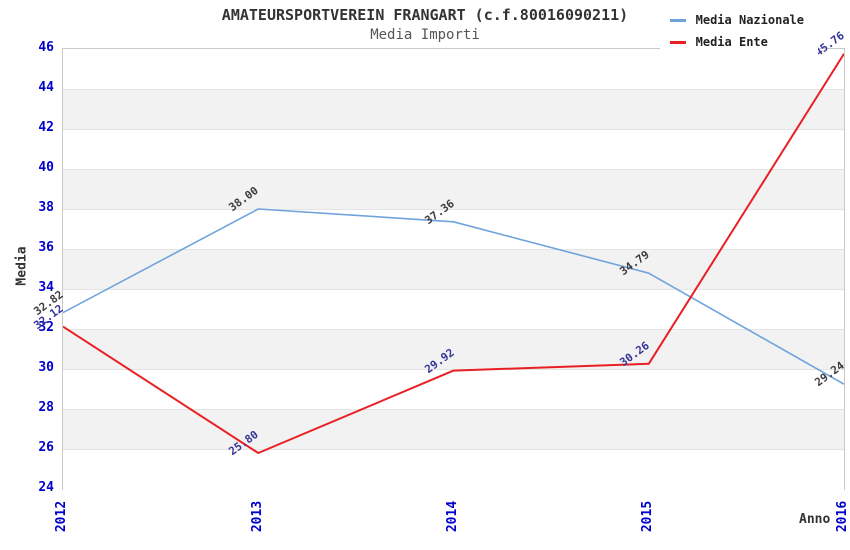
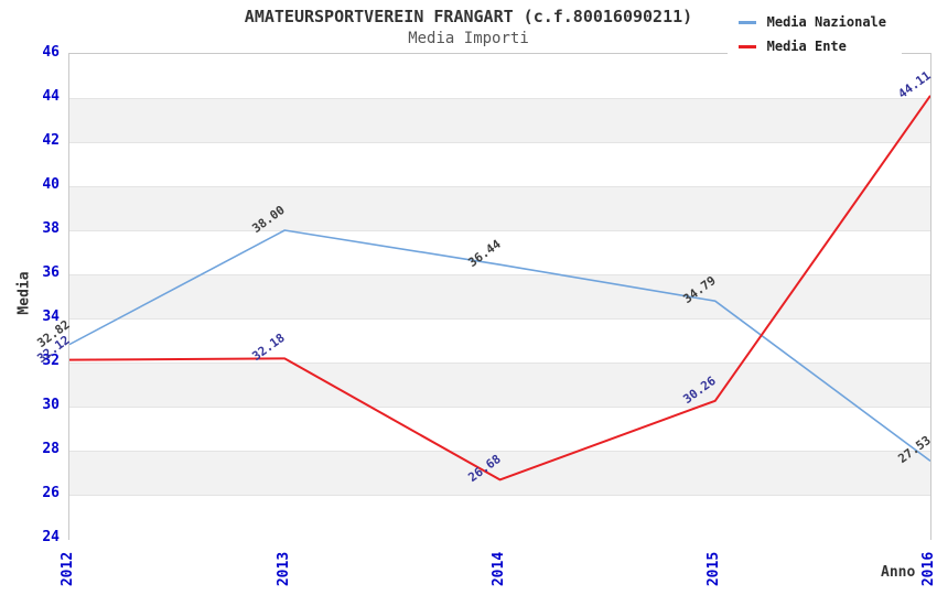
Media Ente/2013: 25.80 -> 32.18
Media Nazionale/2014: 37.36 -> 36.44
Media Ente/2014: 29.92 -> 26.68
Media Nazionale/2016: 29.24 -> 27.53
Media Ente/2016: 45.76 -> 44.11
